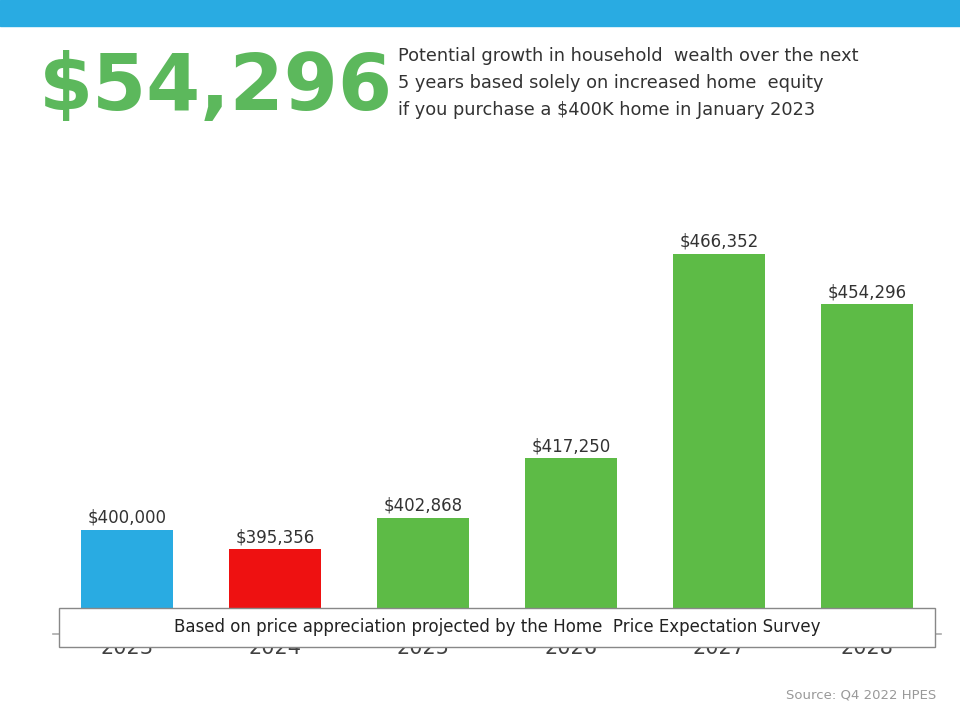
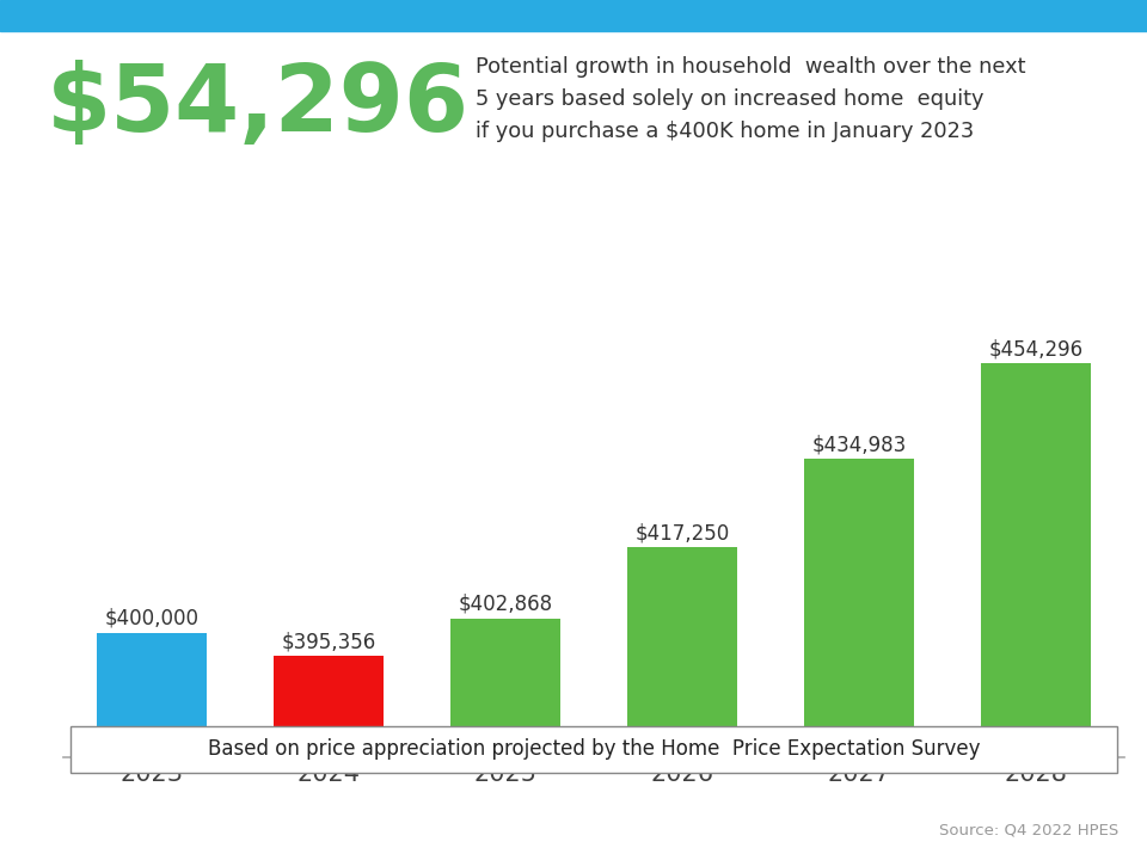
2027: $466,352 -> $434,983
